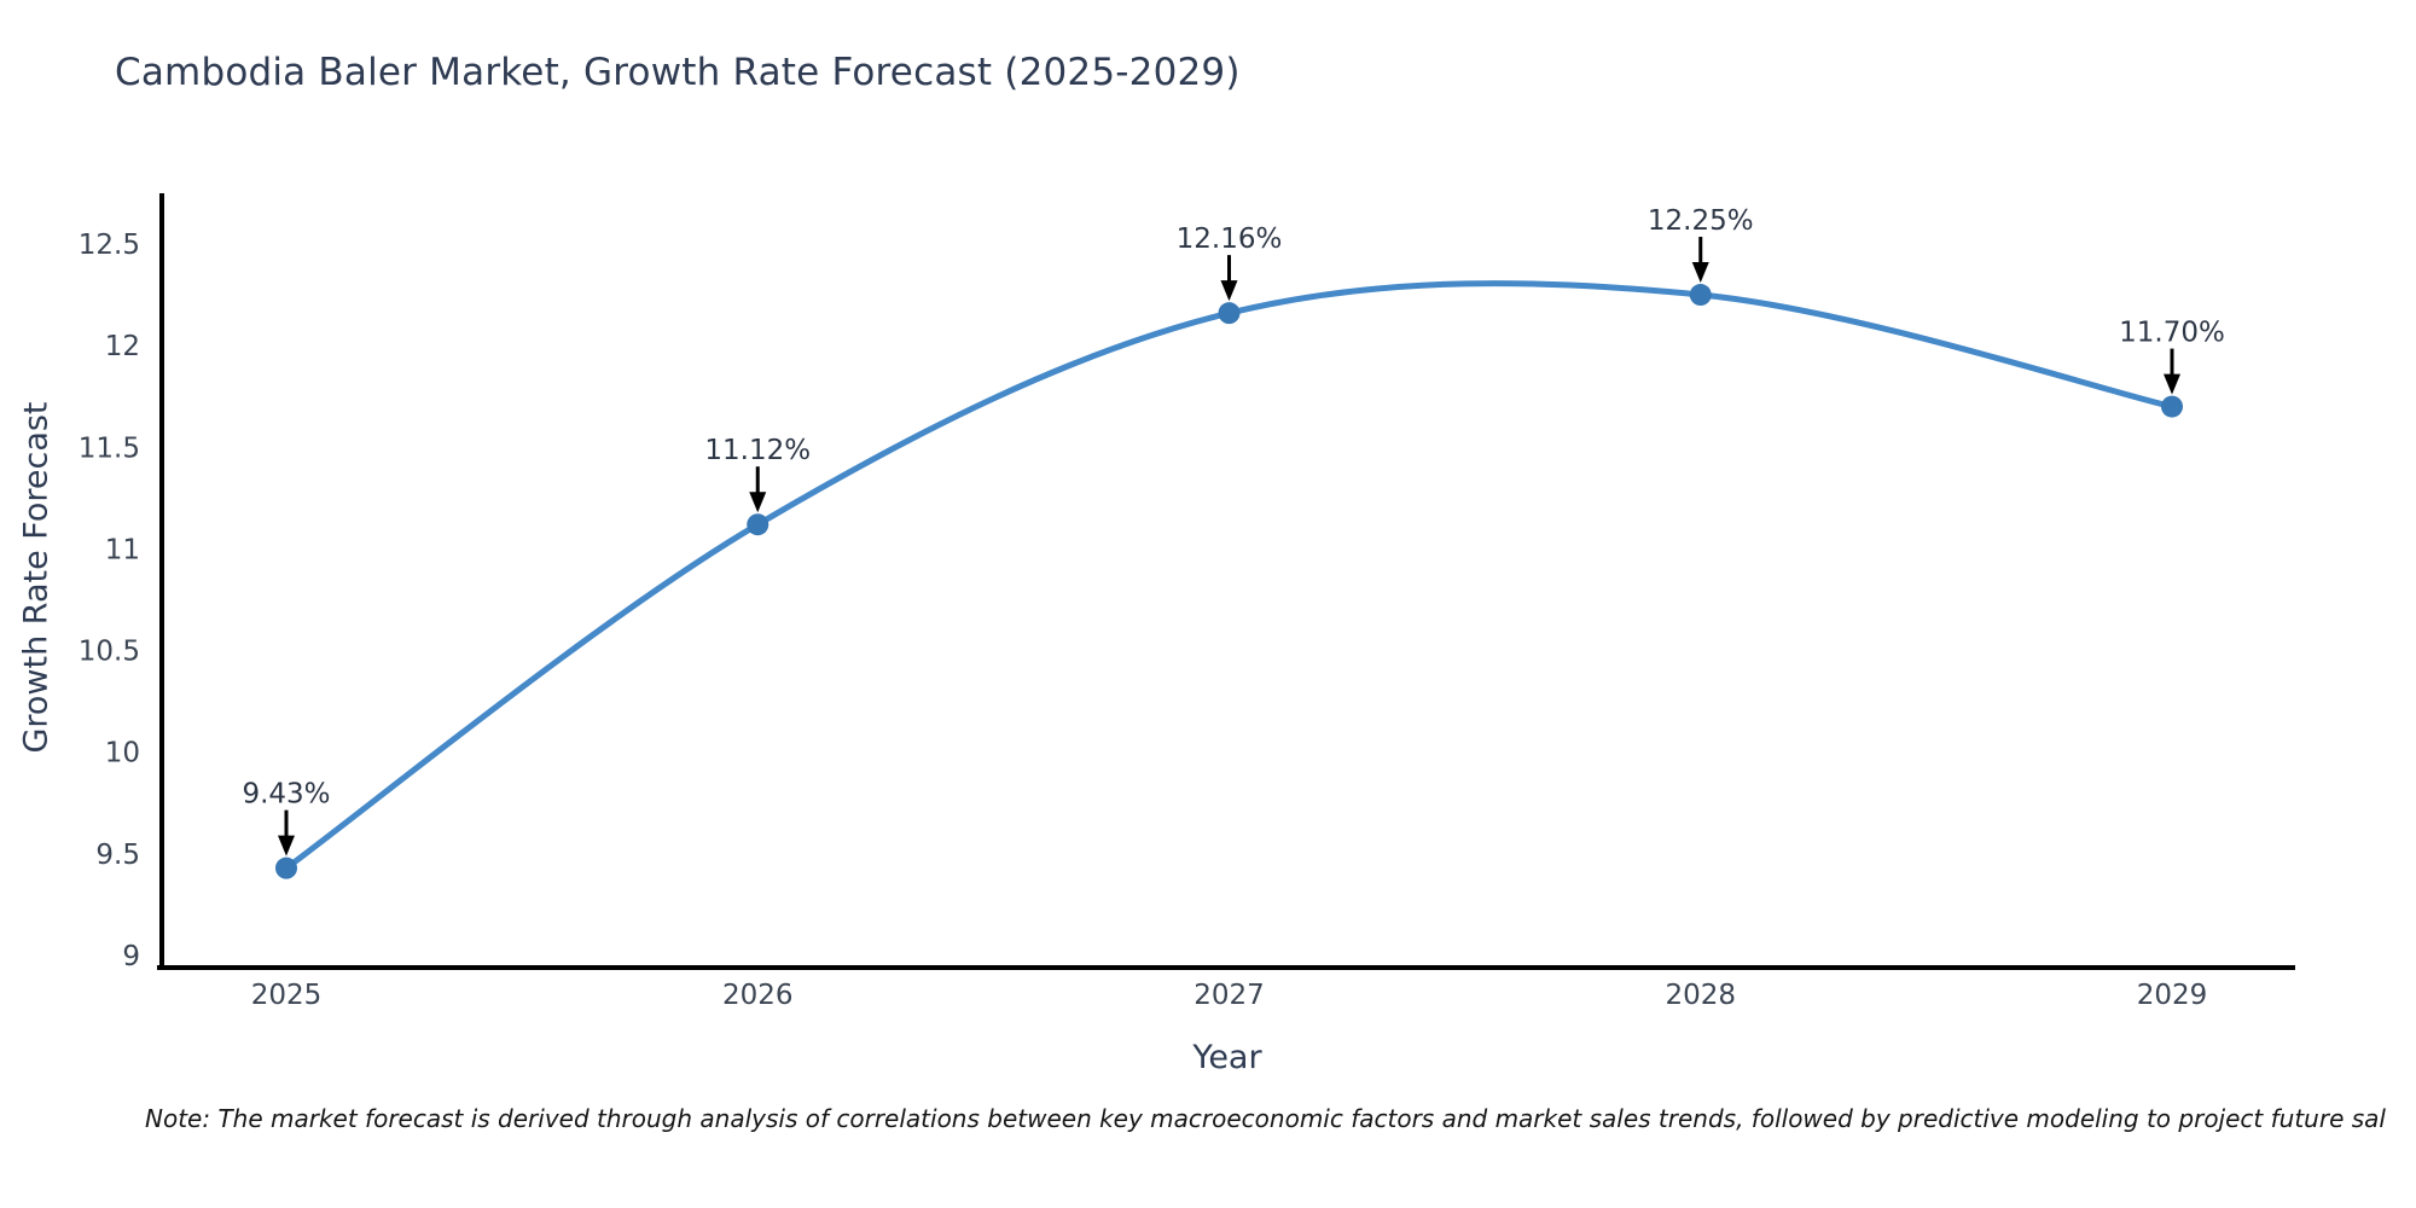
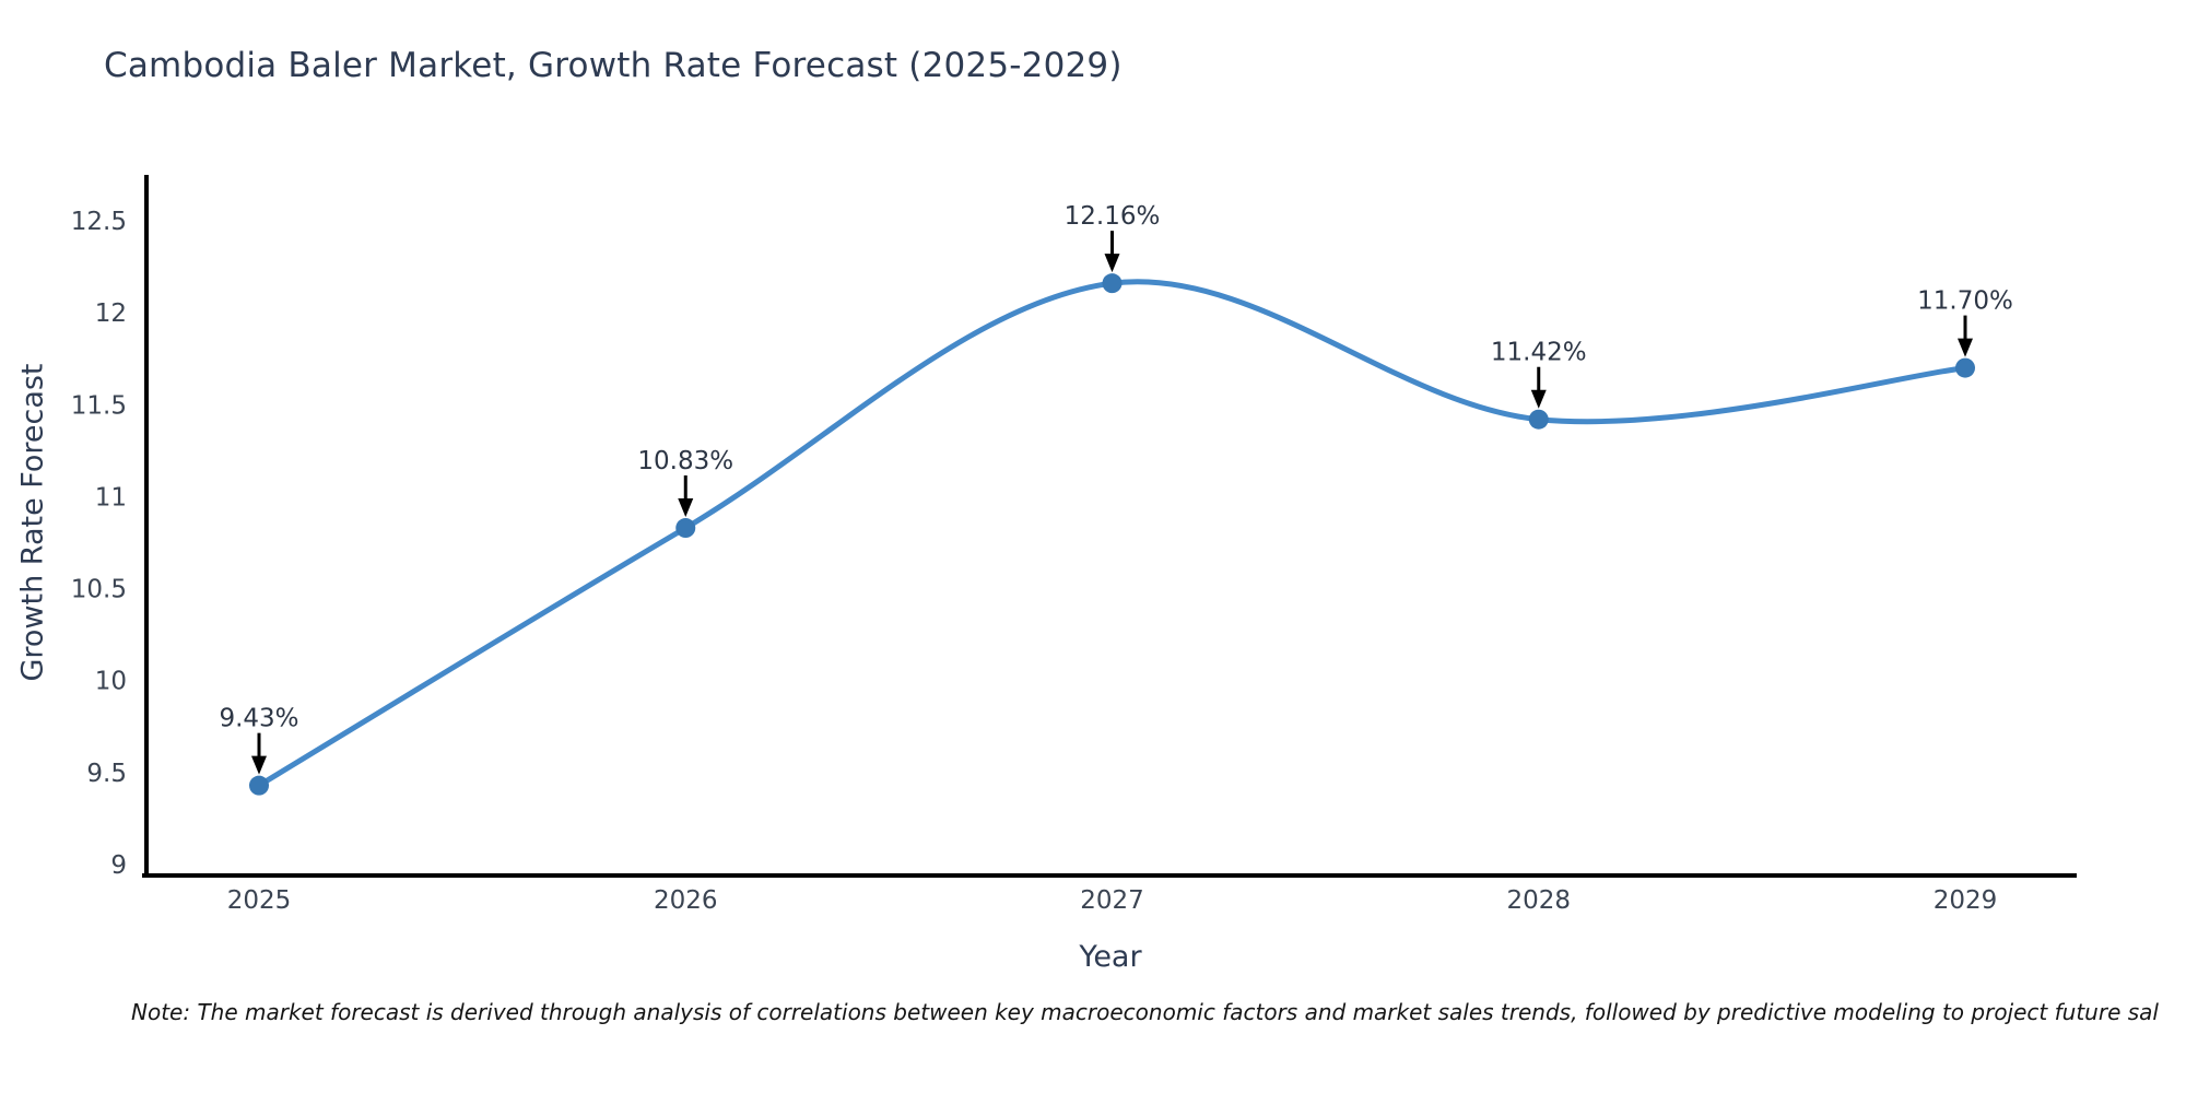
2026: 11.12% -> 10.83%
2028: 12.25% -> 11.42%
